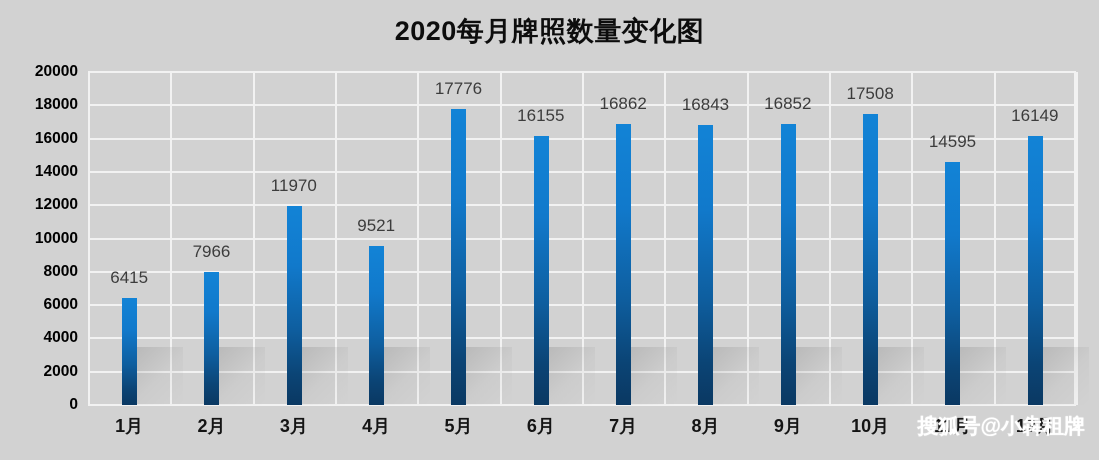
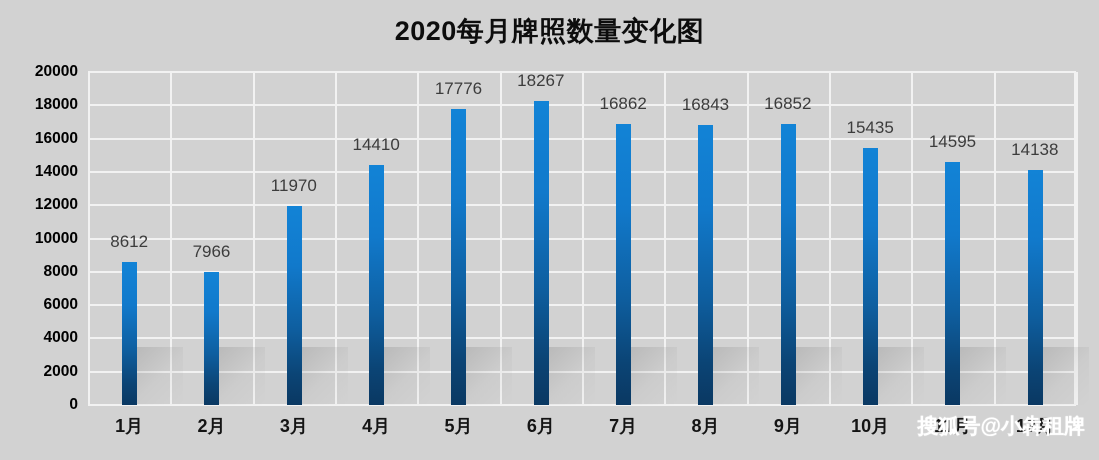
1月: 6415 -> 8612
4月: 9521 -> 14410
6月: 16155 -> 18267
10月: 17508 -> 15435
12月: 16149 -> 14138
